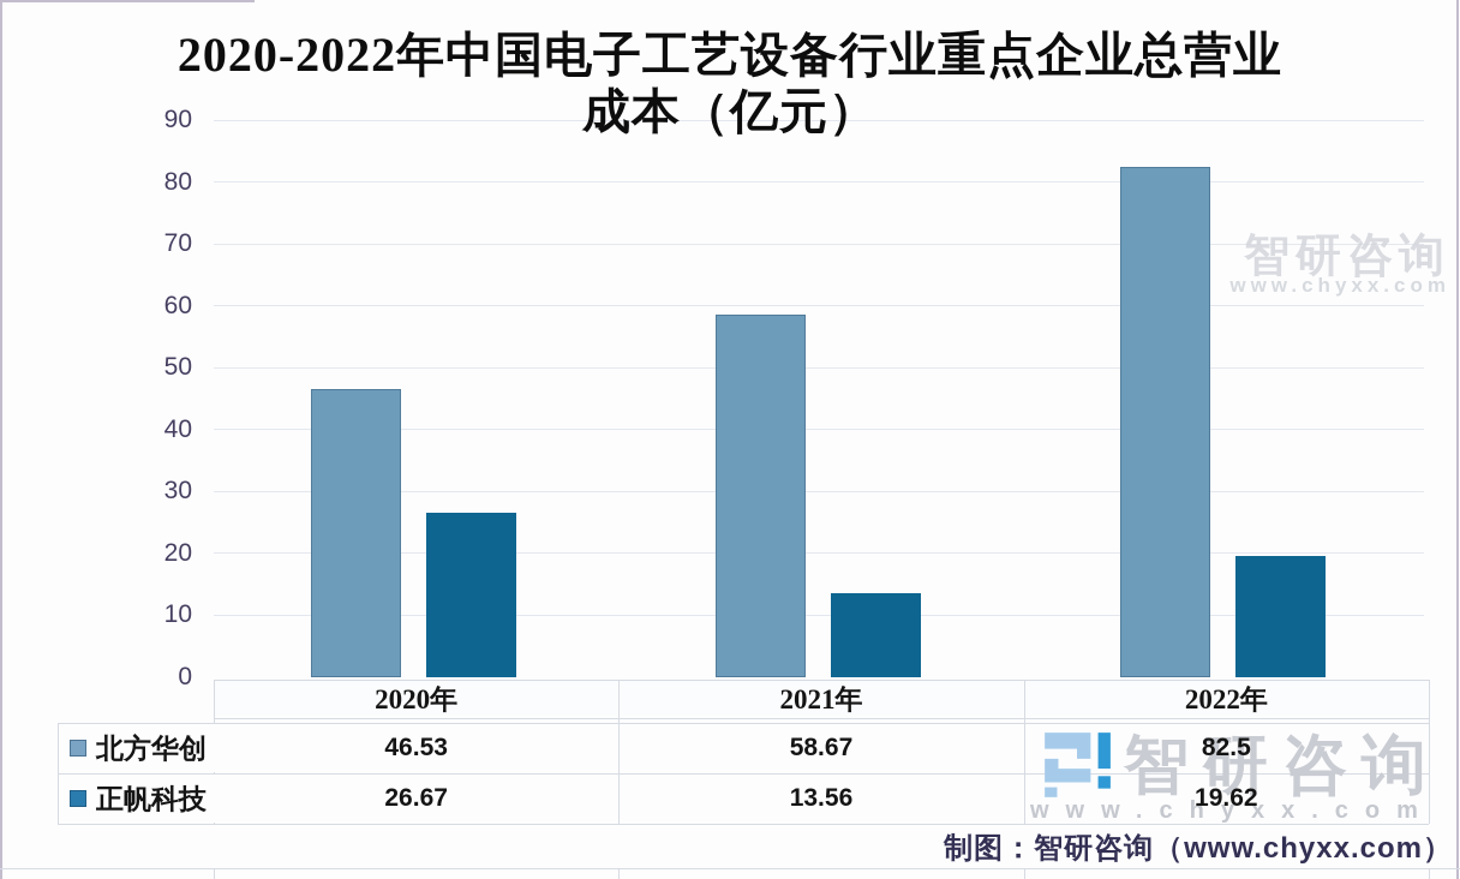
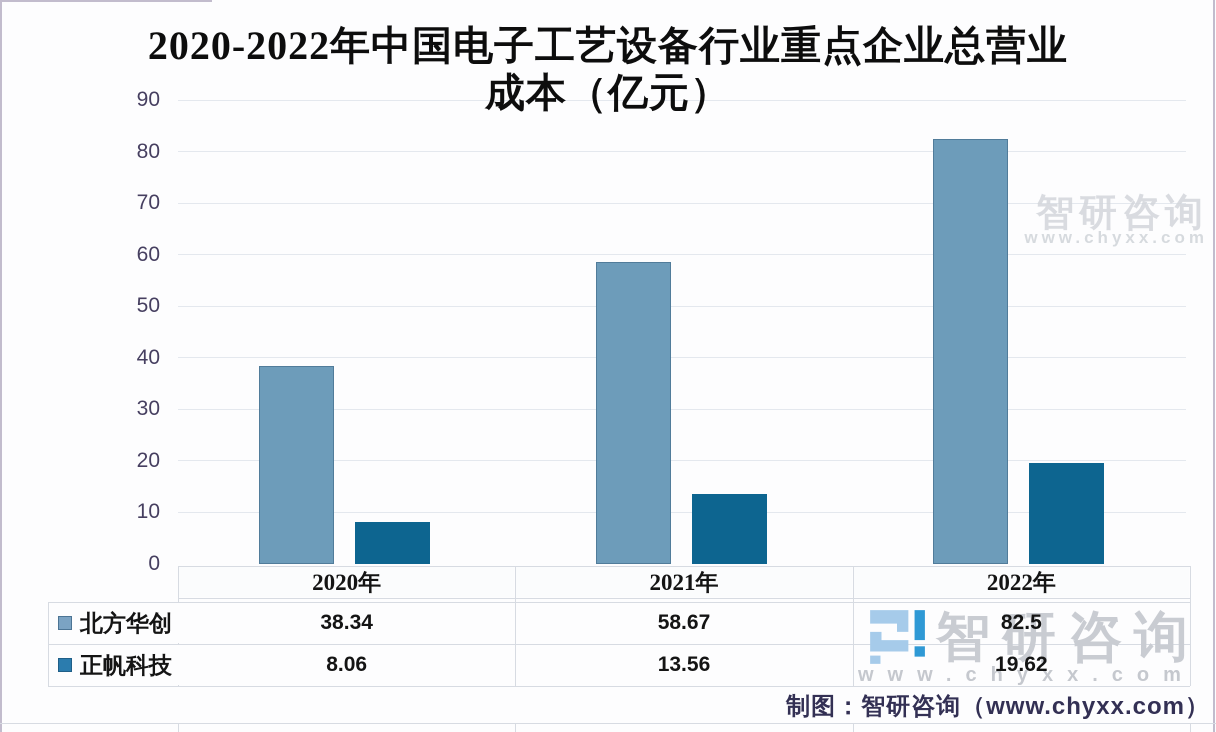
北方华创/2020年: 46.53 -> 38.34
正帆科技/2020年: 26.67 -> 8.06
